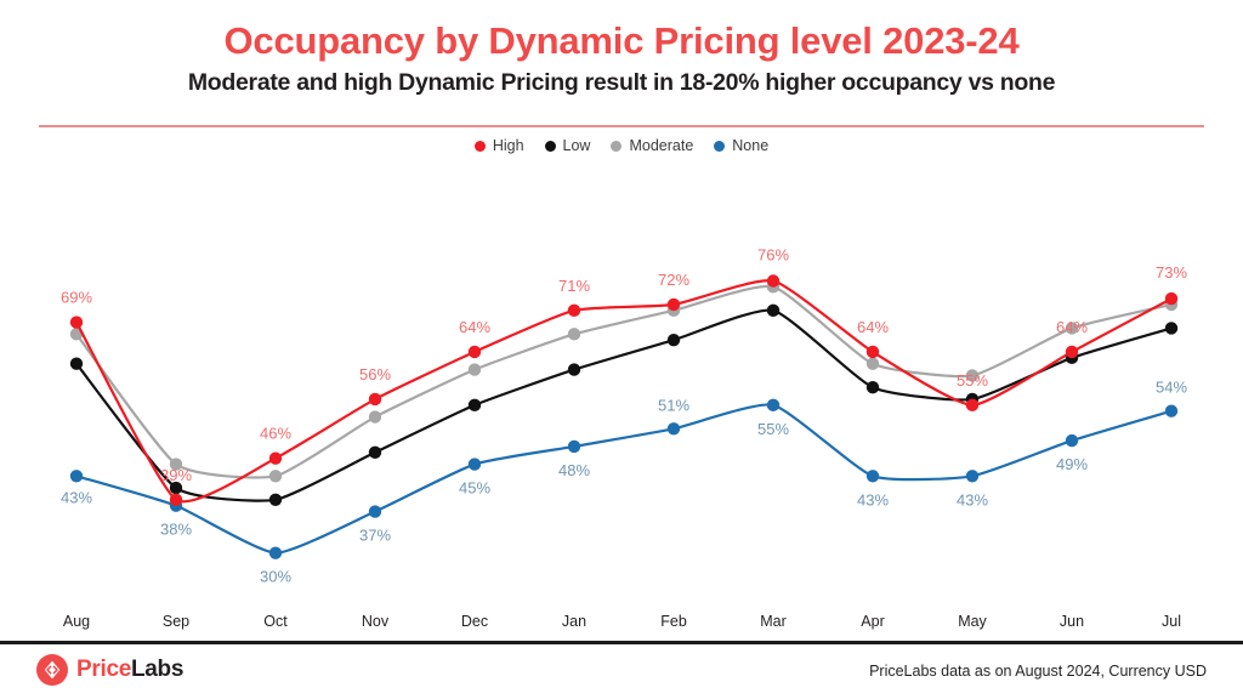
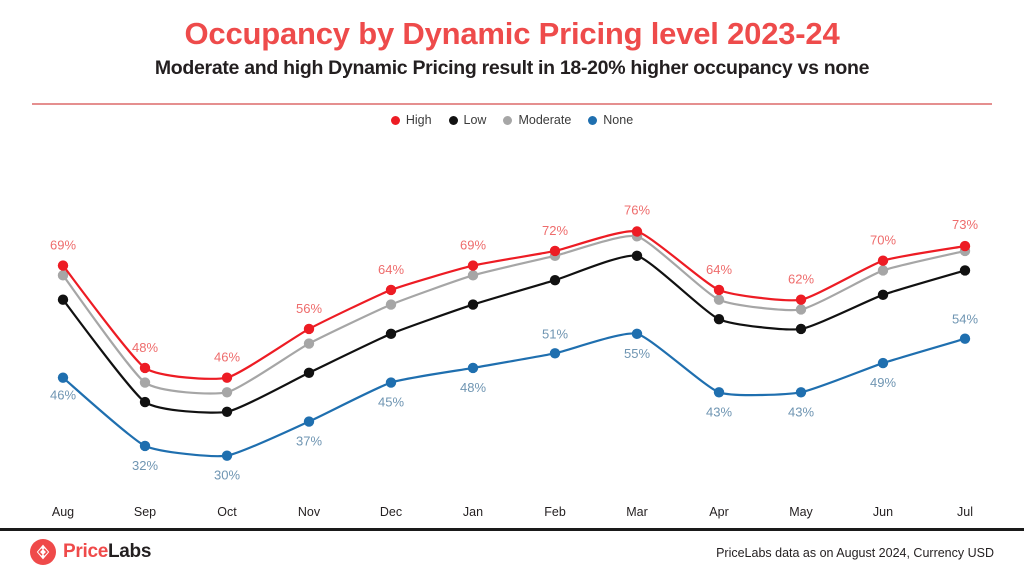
None/Aug: 43% -> 46%
High/Sep: 39% -> 48%
None/Sep: 38% -> 32%
High/Jan: 71% -> 69%
High/May: 55% -> 62%
High/Jun: 64% -> 70%
